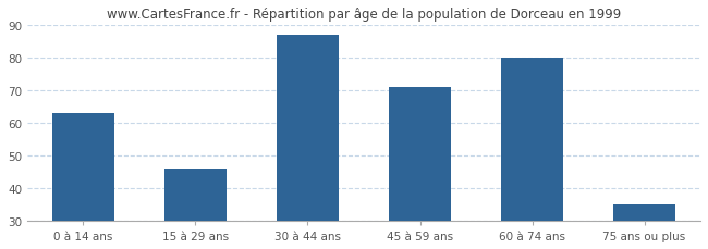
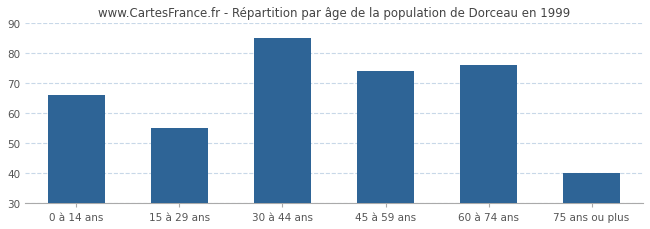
0 à 14 ans: 63 -> 66
15 à 29 ans: 46 -> 55
30 à 44 ans: 87 -> 85
45 à 59 ans: 71 -> 74
60 à 74 ans: 80 -> 76
75 ans ou plus: 35 -> 40
